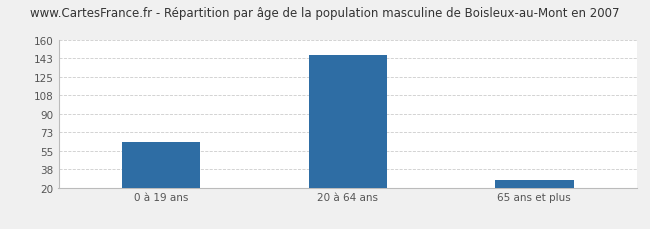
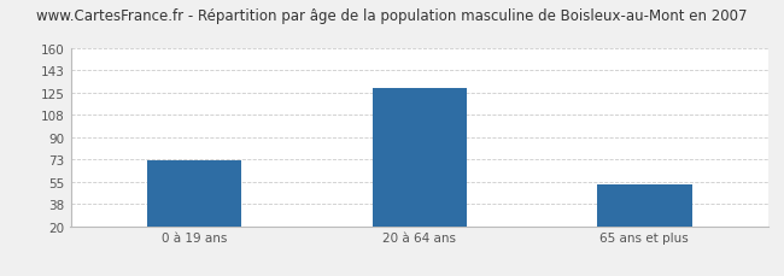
0 à 19 ans: 63 -> 72
20 à 64 ans: 146 -> 129
65 ans et plus: 27 -> 53
